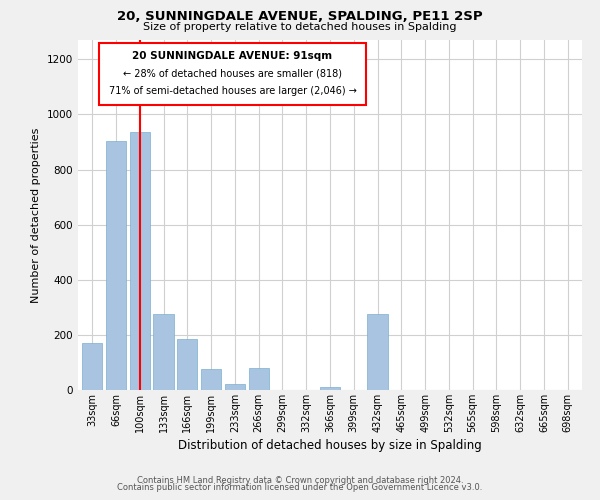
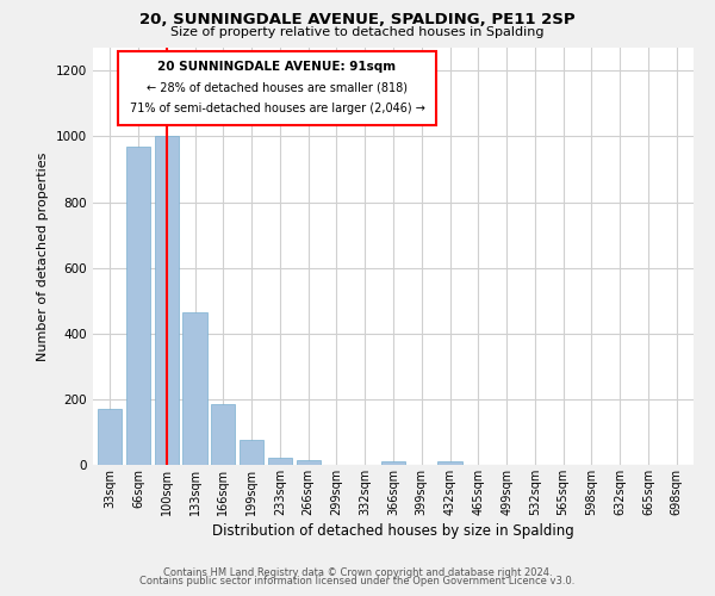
66sqm: 905 -> 970
100sqm: 935 -> 1000
133sqm: 275 -> 465
266sqm: 80 -> 15
432sqm: 275 -> 10
